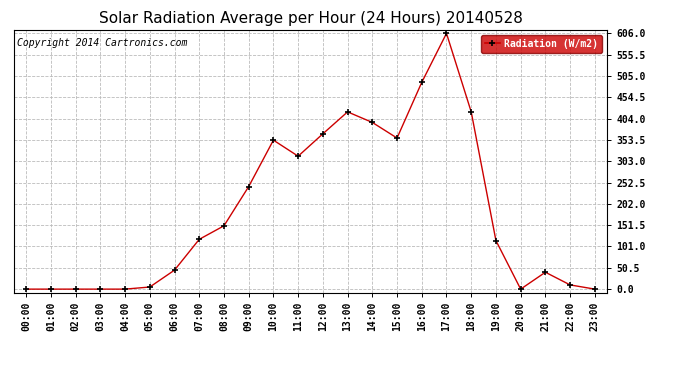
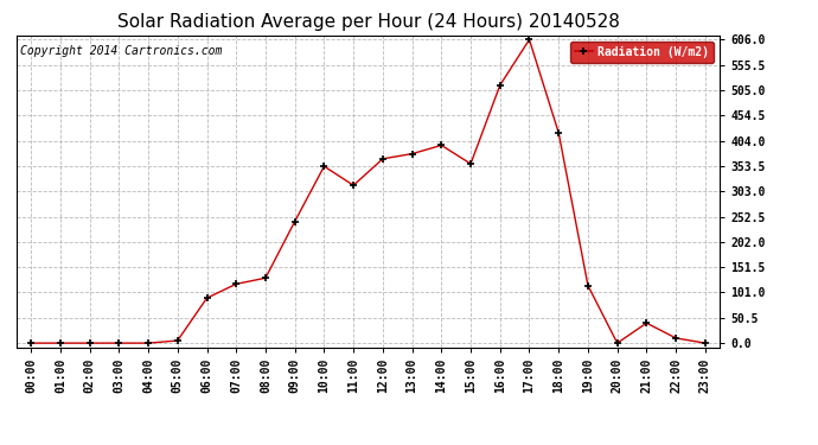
06:00: 45 -> 90
08:00: 150 -> 130
13:00: 420 -> 378
16:00: 490 -> 515
